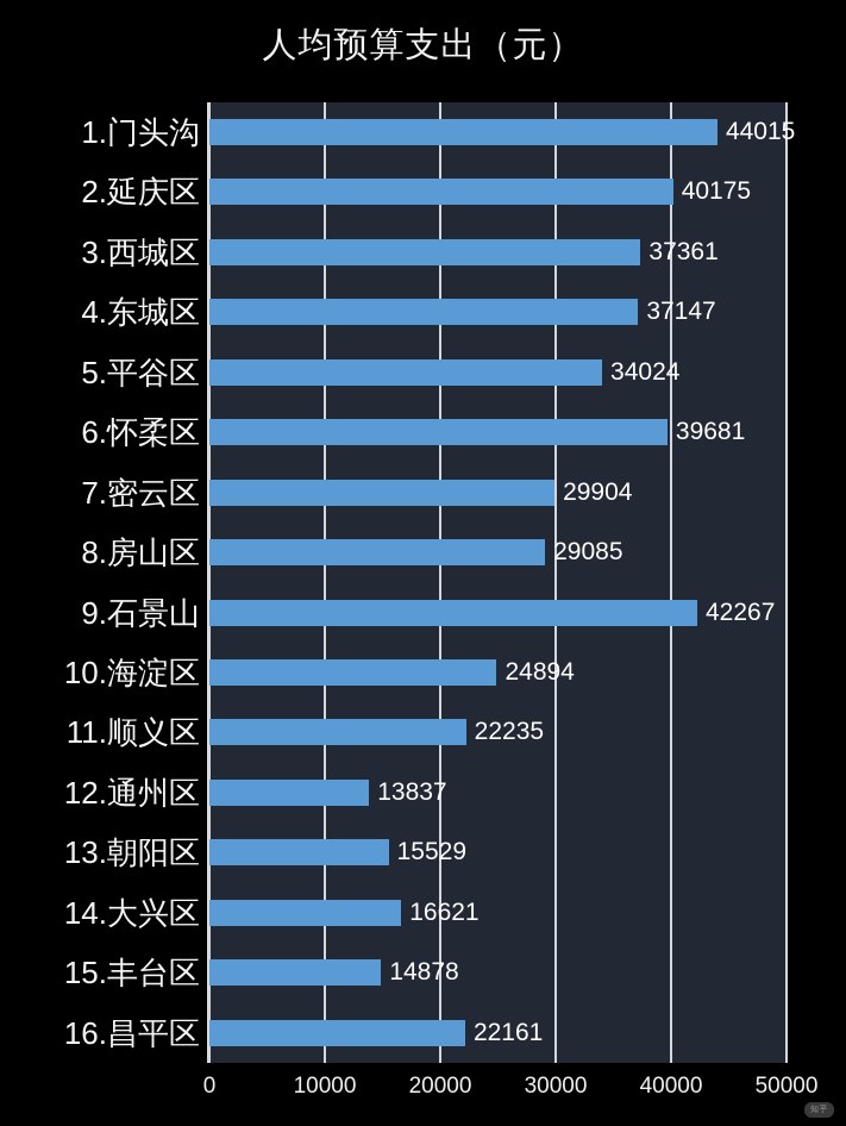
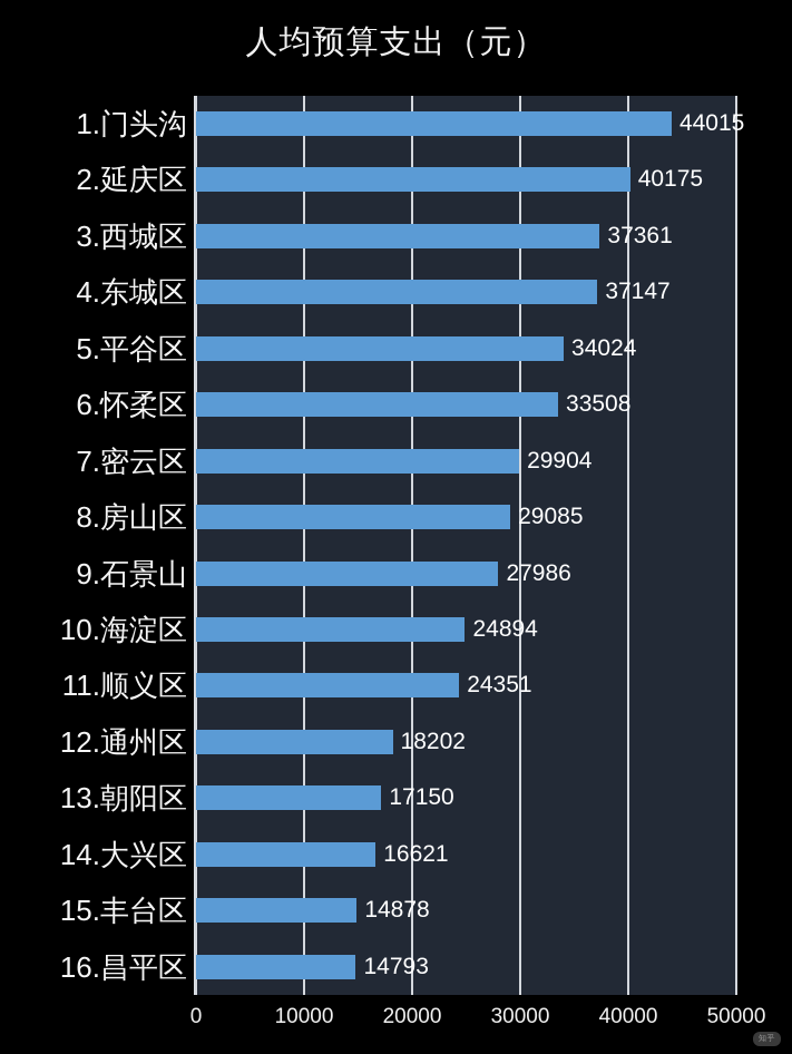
6.怀柔区: 39681 -> 33508
9.石景山: 42267 -> 27986
11.顺义区: 22235 -> 24351
12.通州区: 13837 -> 18202
13.朝阳区: 15529 -> 17150
16.昌平区: 22161 -> 14793
